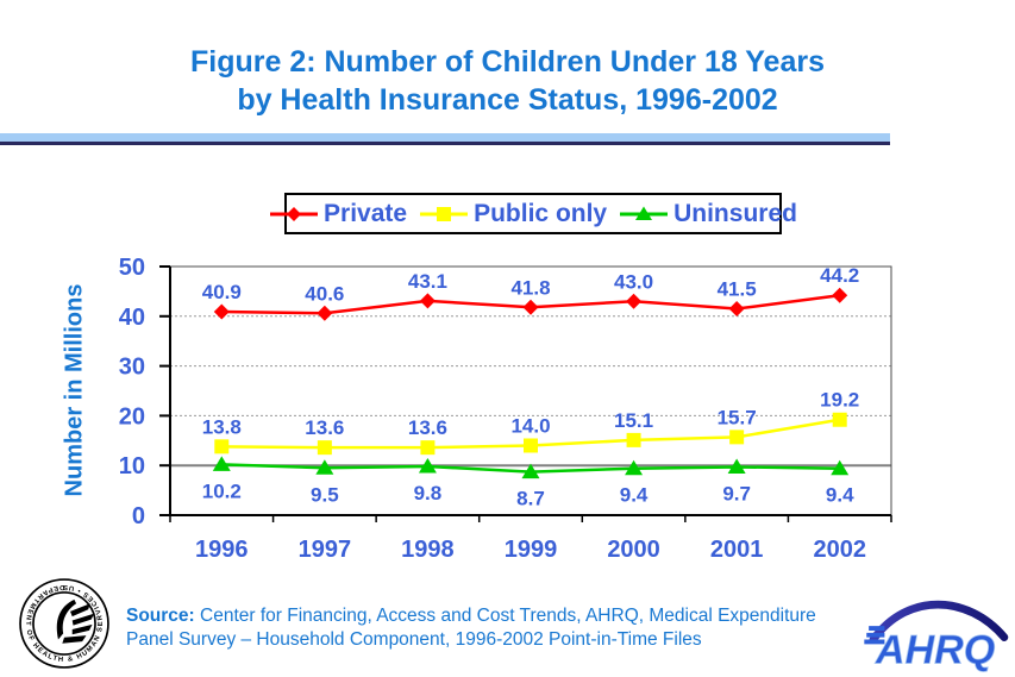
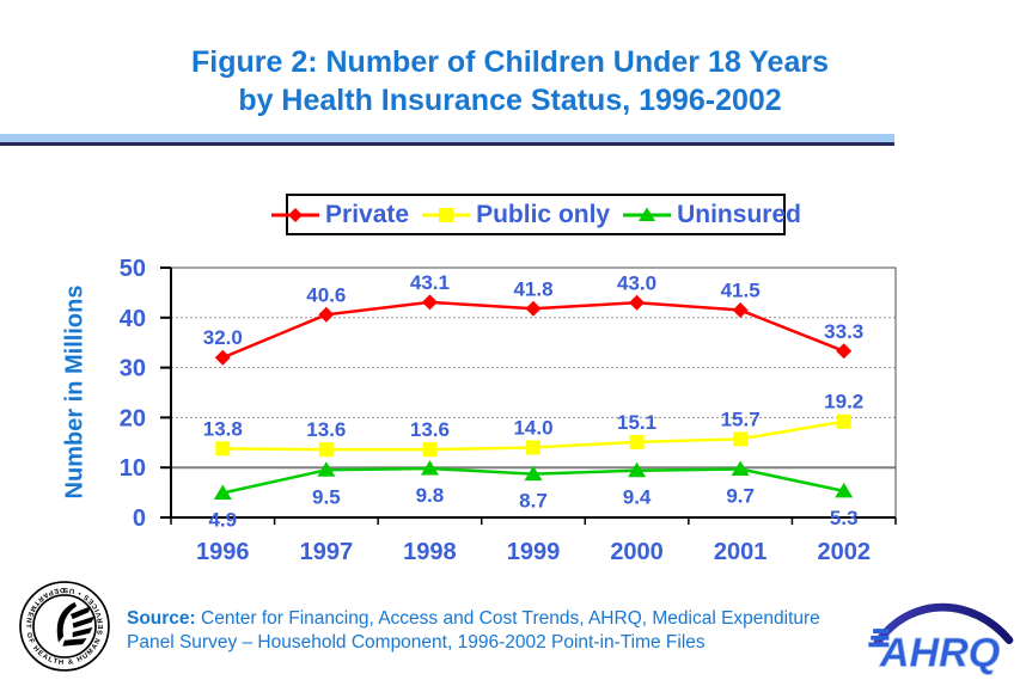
Private/1996: 40.9 -> 32.0
Uninsured/1996: 10.2 -> 4.9
Private/2002: 44.2 -> 33.3
Uninsured/2002: 9.4 -> 5.3
